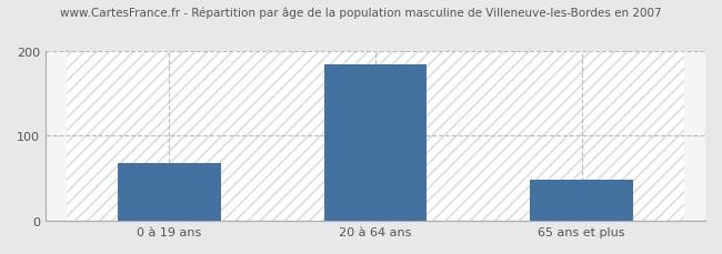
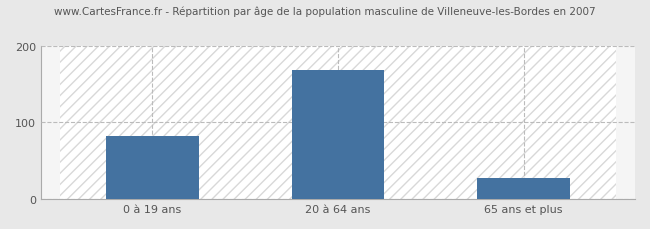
0 à 19 ans: 68 -> 82
20 à 64 ans: 184 -> 168
65 ans et plus: 48 -> 27
